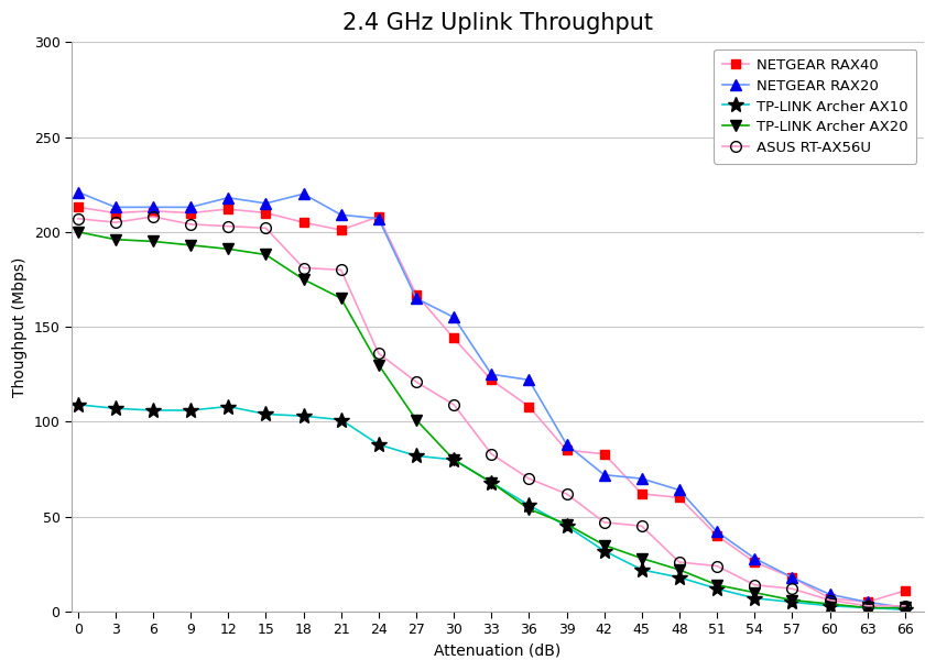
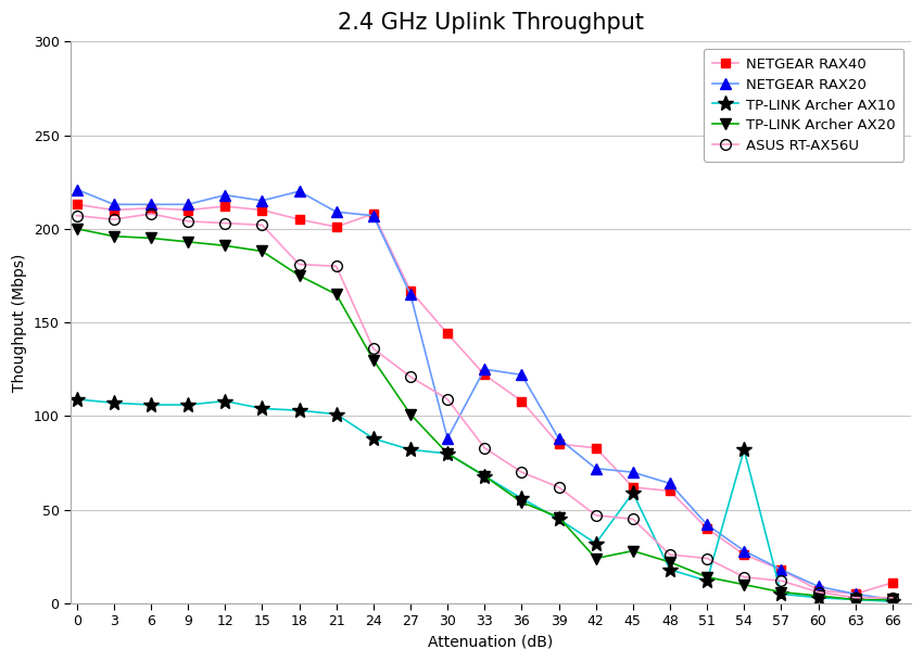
NETGEAR RAX20/30: 155 -> 88
TP-LINK Archer AX20/42: 35 -> 24
TP-LINK Archer AX10/45: 22 -> 59
TP-LINK Archer AX10/54: 7 -> 82
